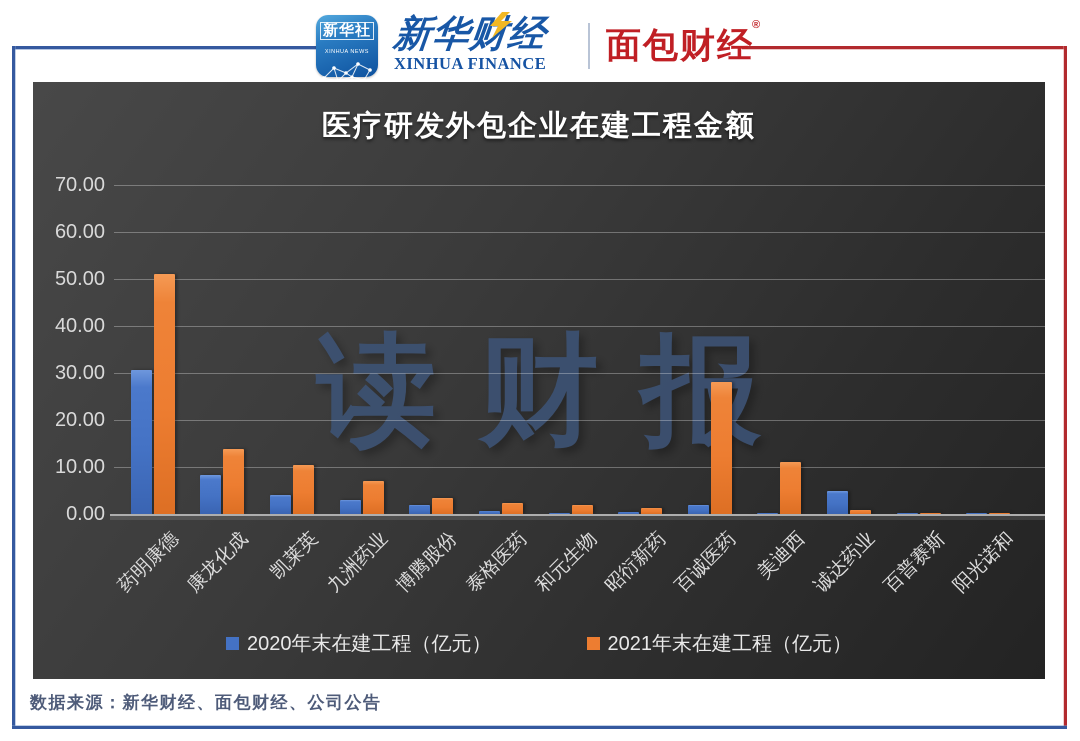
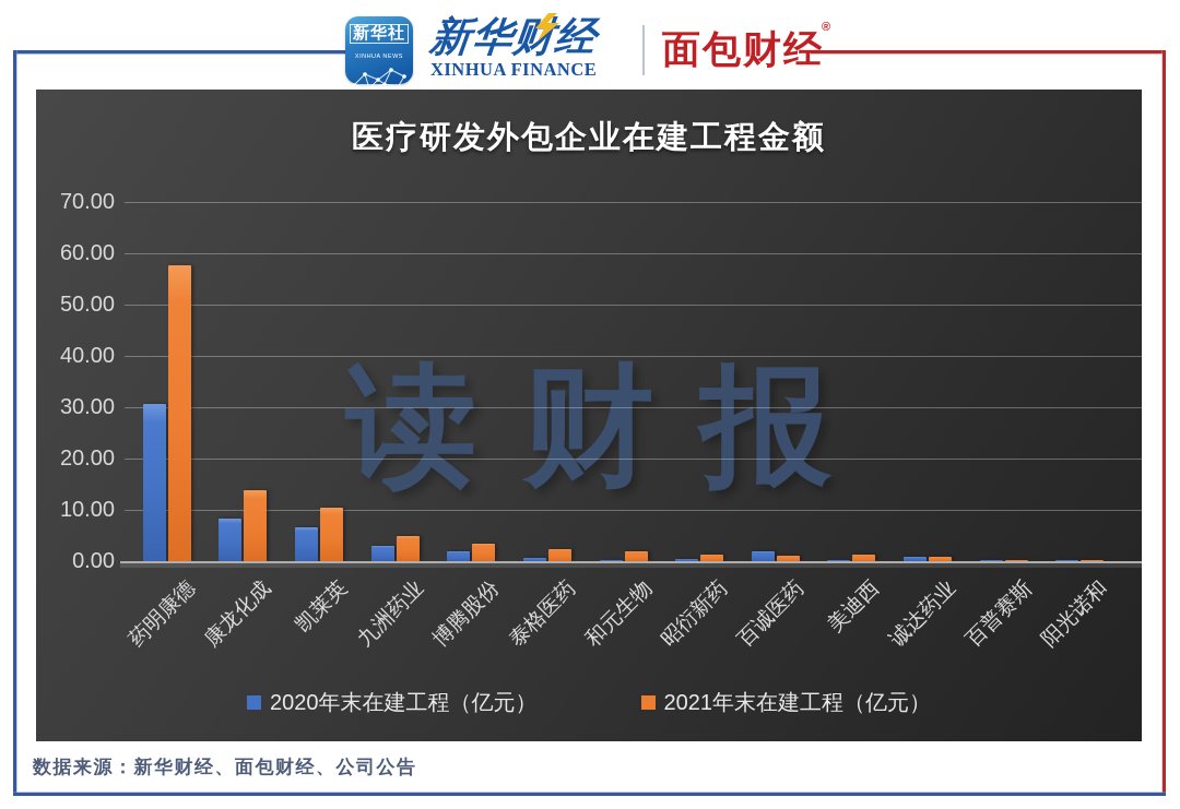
2021年末在建工程（亿元）/药明康德: 51 -> 58
2020年末在建工程（亿元）/凯莱英: 4 -> 7
2021年末在建工程（亿元）/九洲药业: 7 -> 5
2021年末在建工程（亿元）/百诚医药: 28 -> 1
2021年末在建工程（亿元）/美迪西: 11 -> 1
2020年末在建工程（亿元）/诚达药业: 5 -> 1
